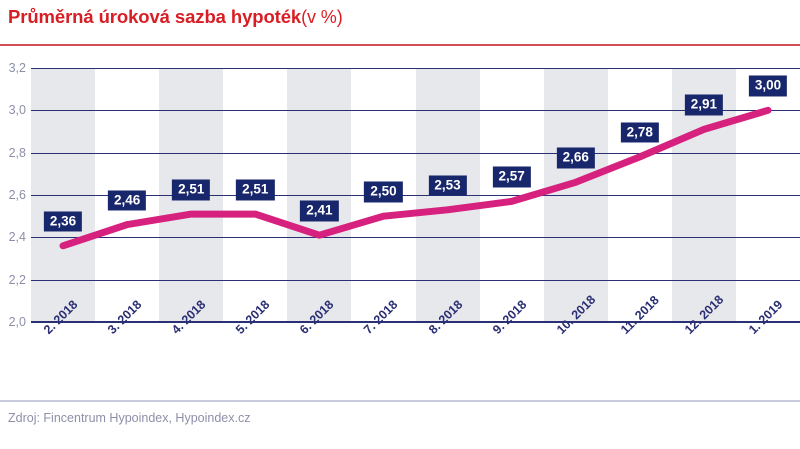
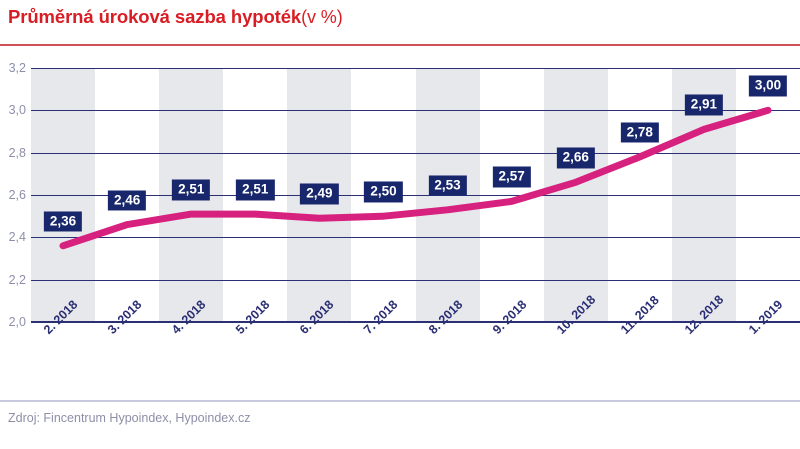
6. 2018: 2,41 -> 2,49
